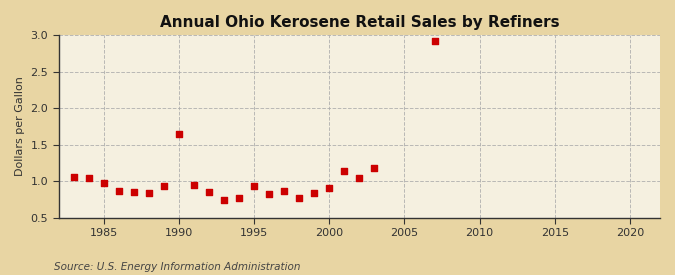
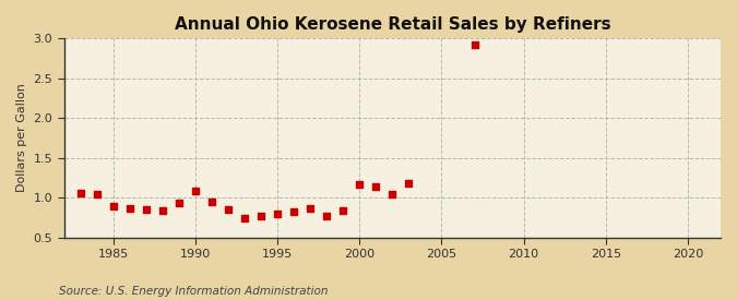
1985: 0.98 -> 0.89
1990: 1.64 -> 1.09
1995: 0.94 -> 0.80
2000: 0.90 -> 1.17
